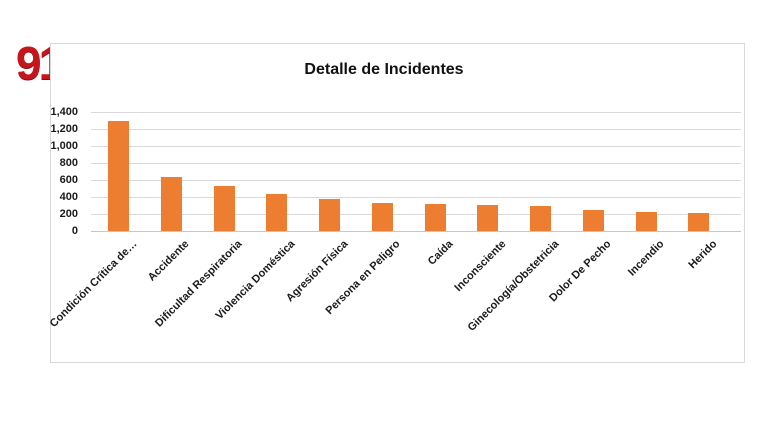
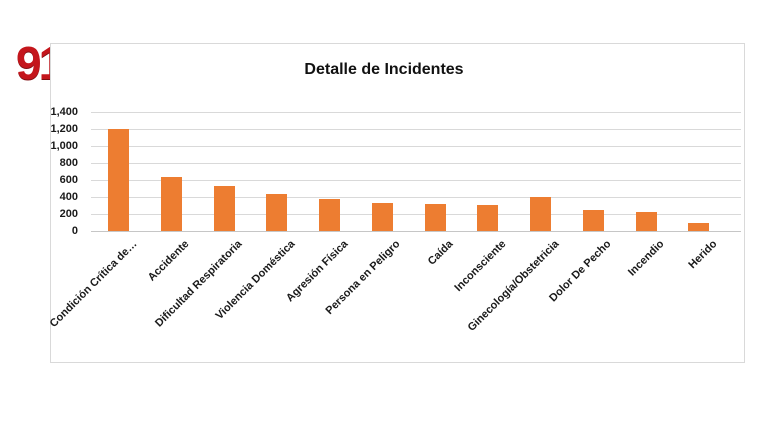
Condición Crítica de…: 1300 -> 1200
Ginecología/Obstetricia: 300 -> 400
Herido: 200 -> 100
